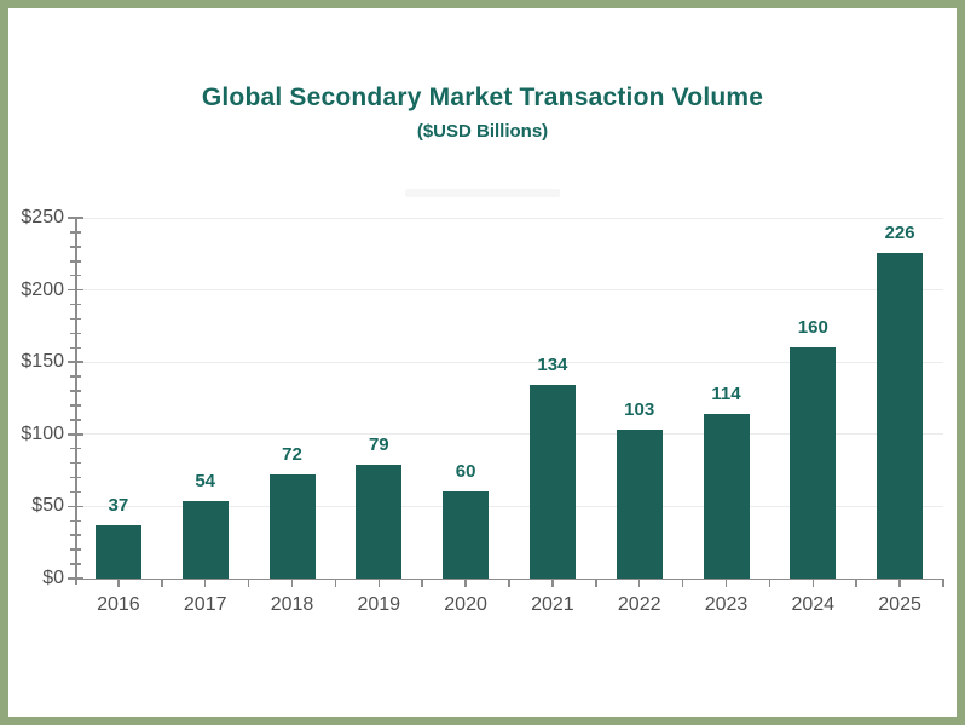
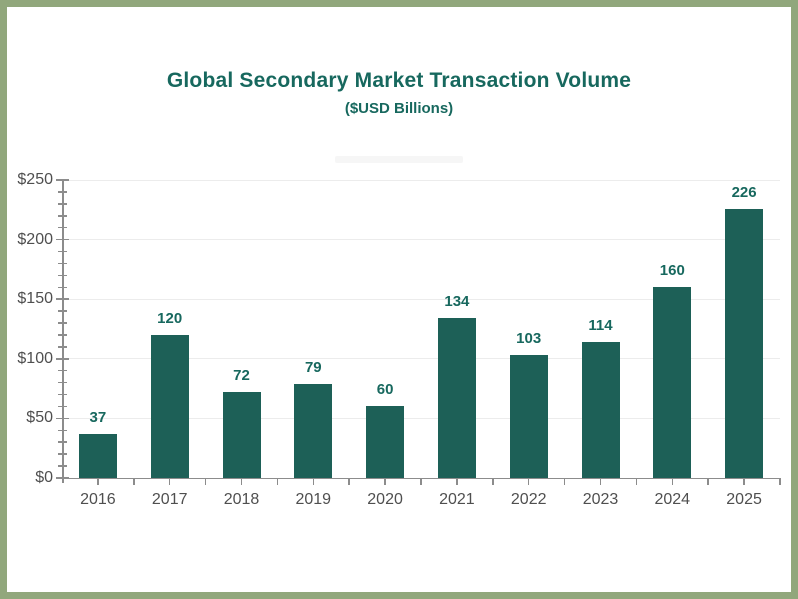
2017: 54 -> 120
